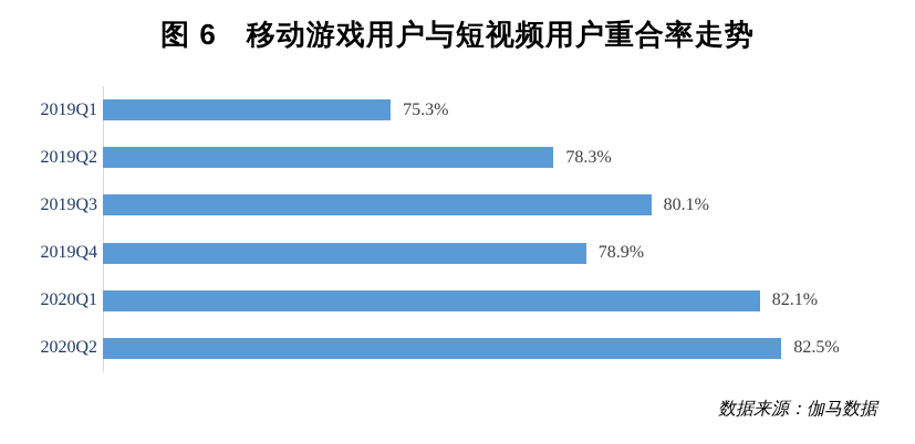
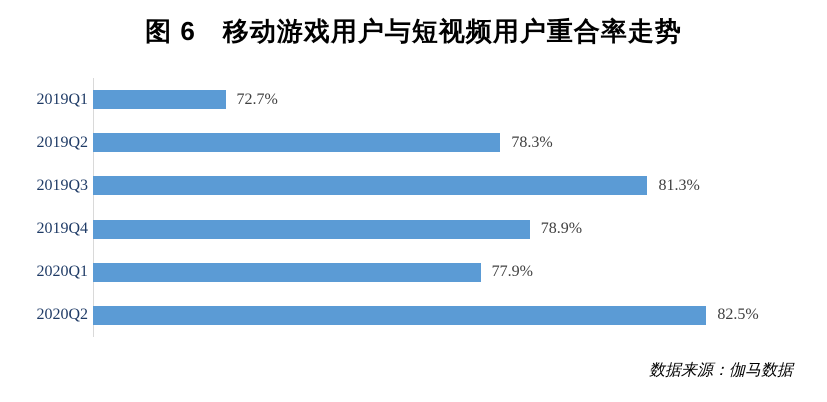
2019Q1: 75.3% -> 72.7%
2019Q3: 80.1% -> 81.3%
2020Q1: 82.1% -> 77.9%
